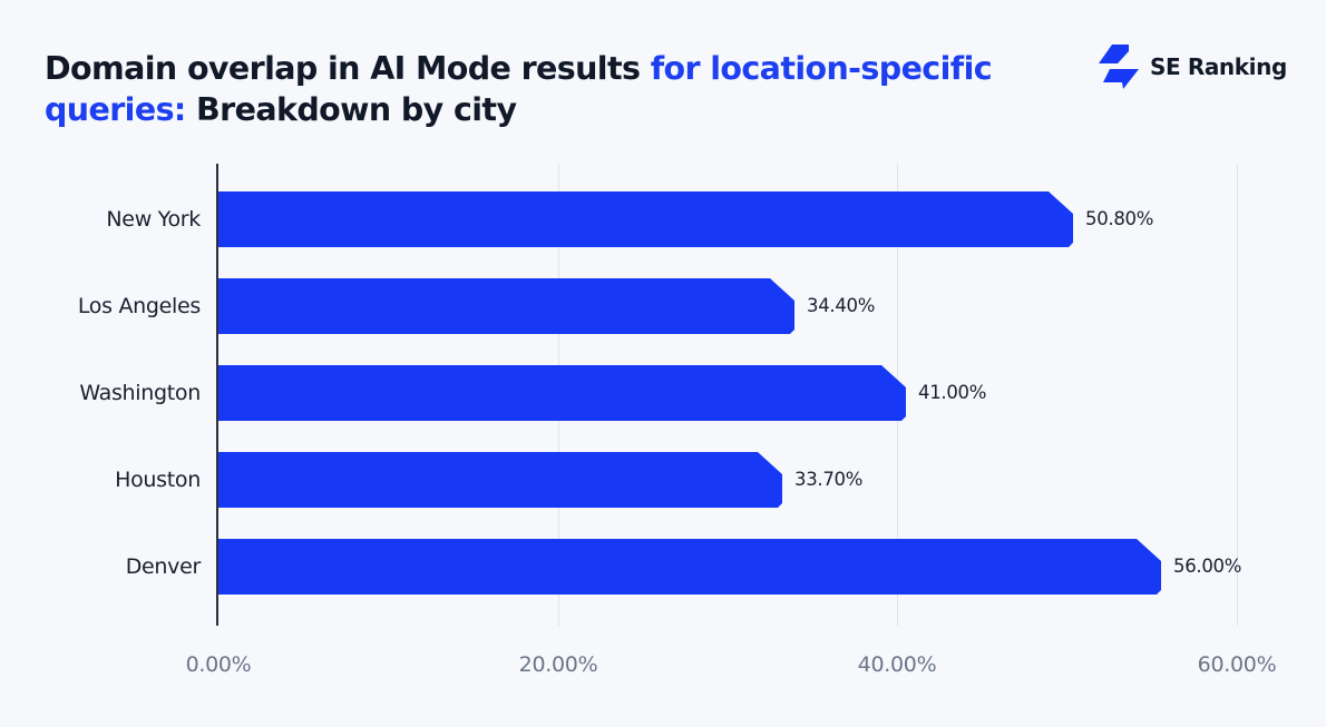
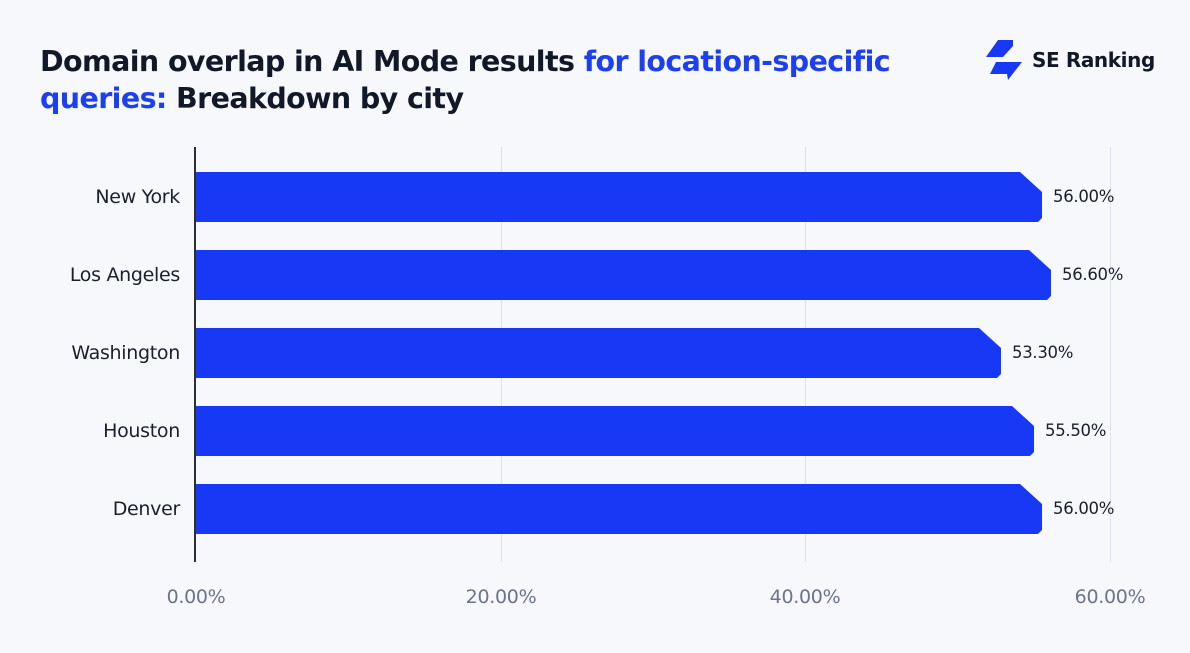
New York: 50.80% -> 56.00%
Los Angeles: 34.40% -> 56.60%
Washington: 41.00% -> 53.30%
Houston: 33.70% -> 55.50%
